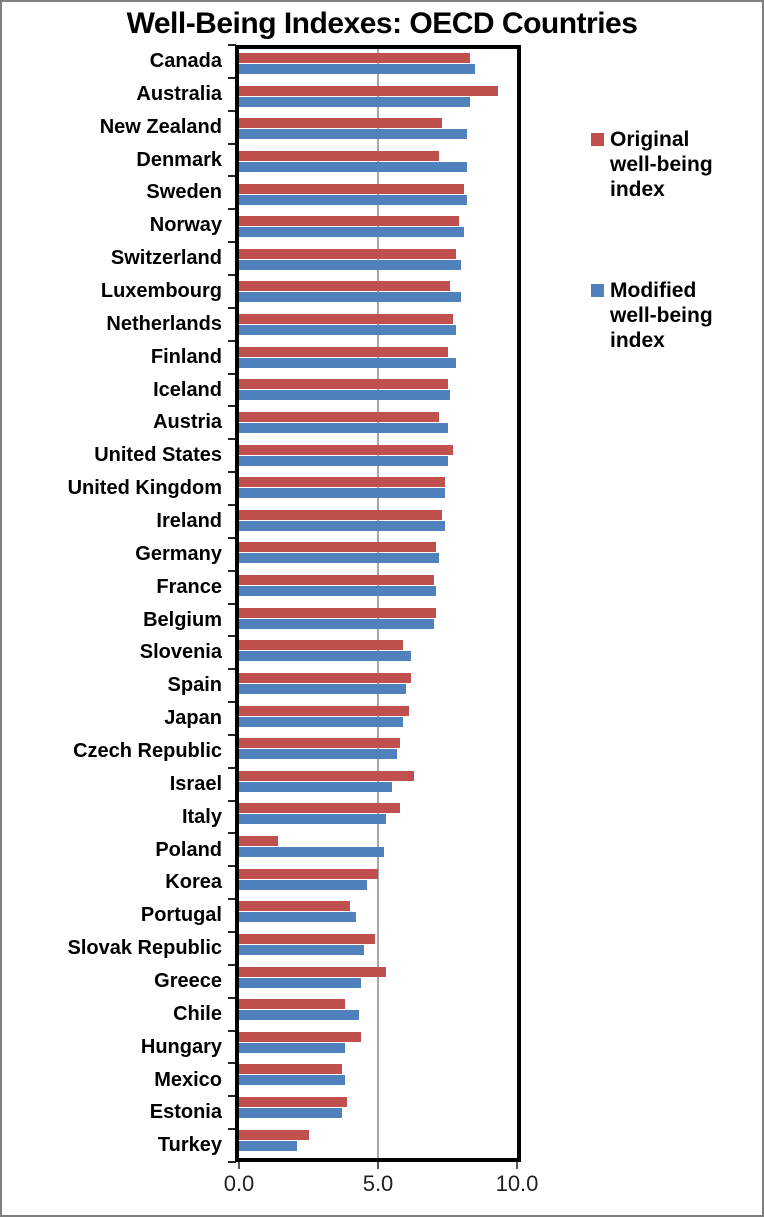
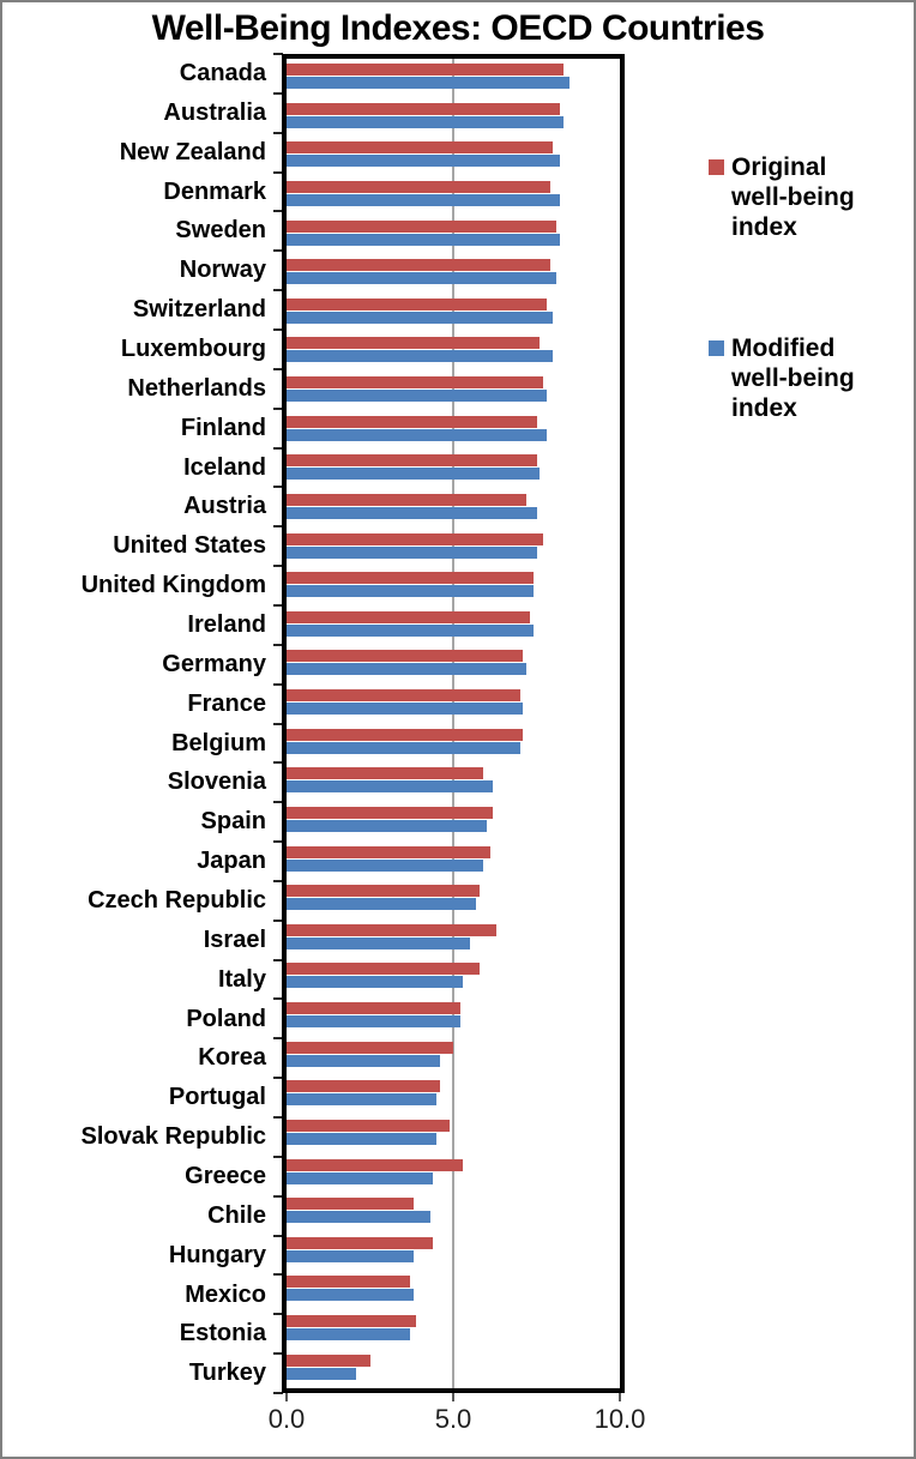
Original well-being index/Australia: 9.3 -> 8.2
Original well-being index/New Zealand: 7.3 -> 8.0
Original well-being index/Denmark: 7.2 -> 7.9
Original well-being index/Poland: 1.4 -> 5.2
Original well-being index/Portugal: 4.0 -> 4.6
Modified well-being index/Portugal: 4.2 -> 4.5
